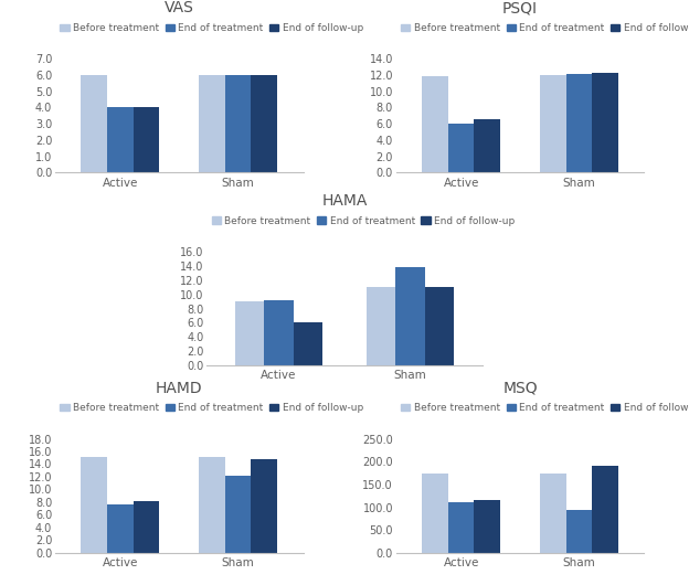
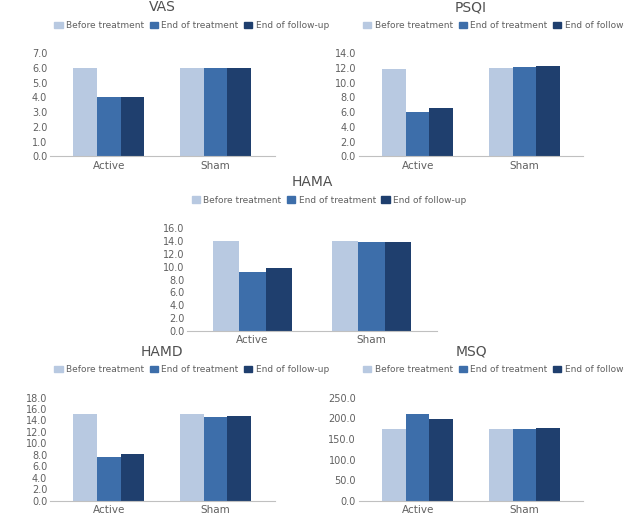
HAMA/Before treatment/Active: 9 -> 14
HAMA/End of follow-up/Active: 6.0 -> 9.8
HAMA/Before treatment/Sham: 11 -> 14
HAMA/End of follow-up/Sham: 11.0 -> 13.8
HAMD/End of treatment/Sham: 12.2 -> 14.6
MSQ/End of treatment/Active: 110 -> 210
MSQ/End of follow-up/Active: 115 -> 198
MSQ/End of treatment/Sham: 95 -> 173
MSQ/End of follow-up/Sham: 190 -> 177
